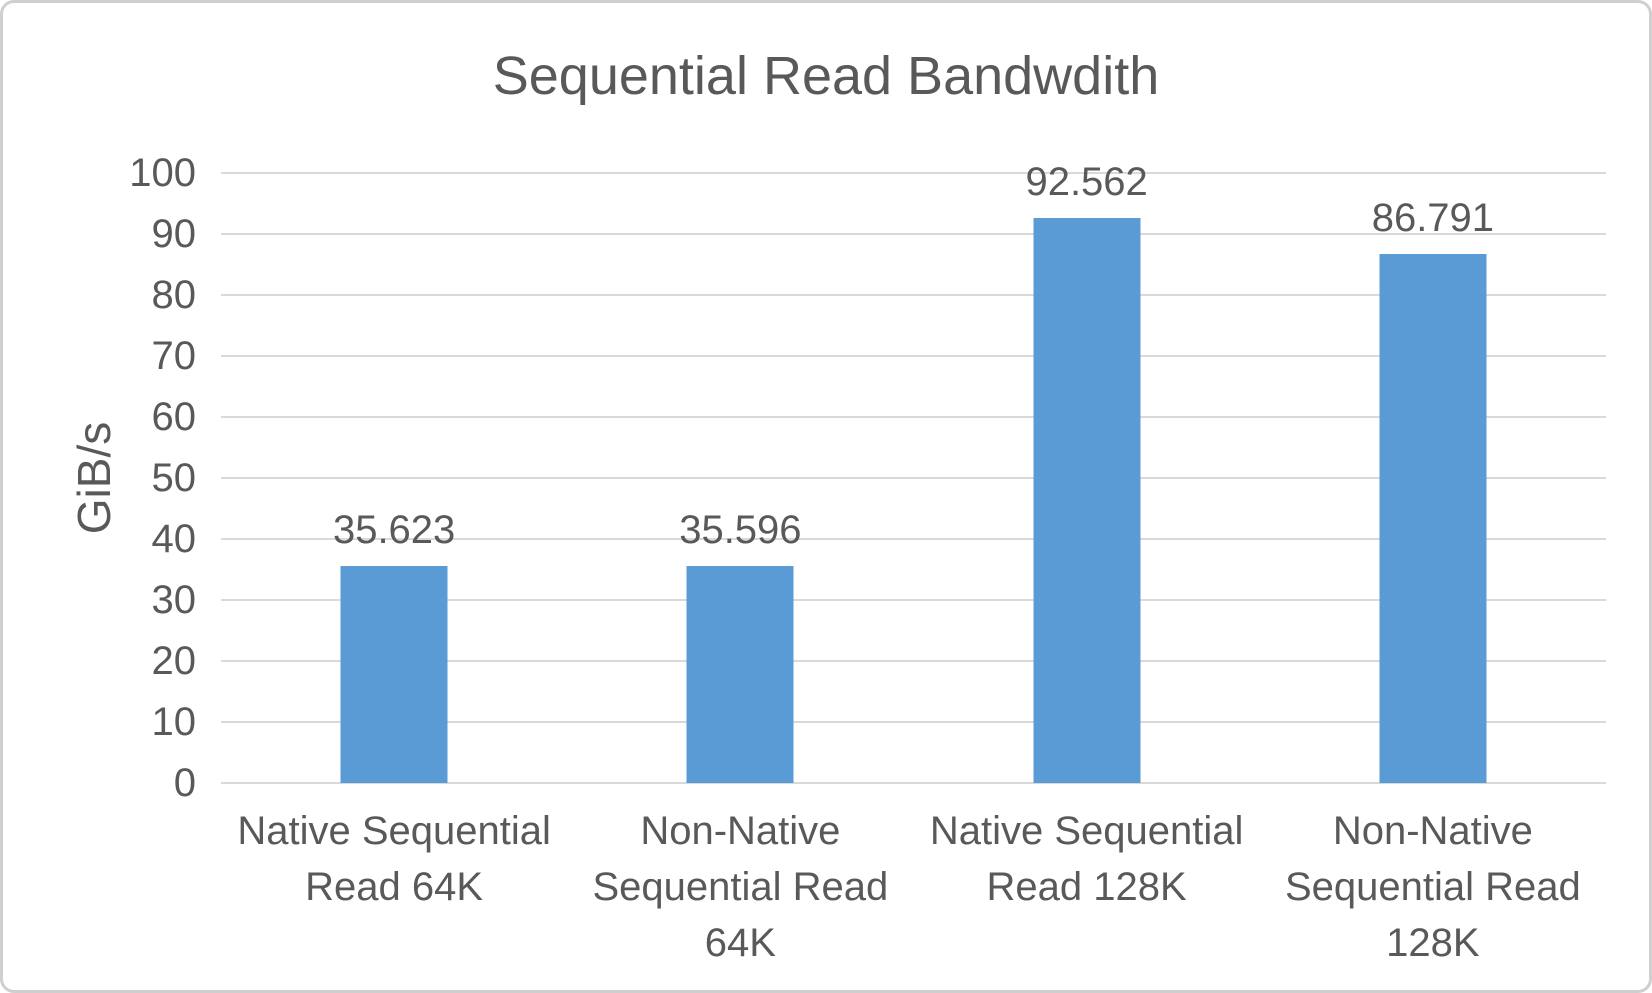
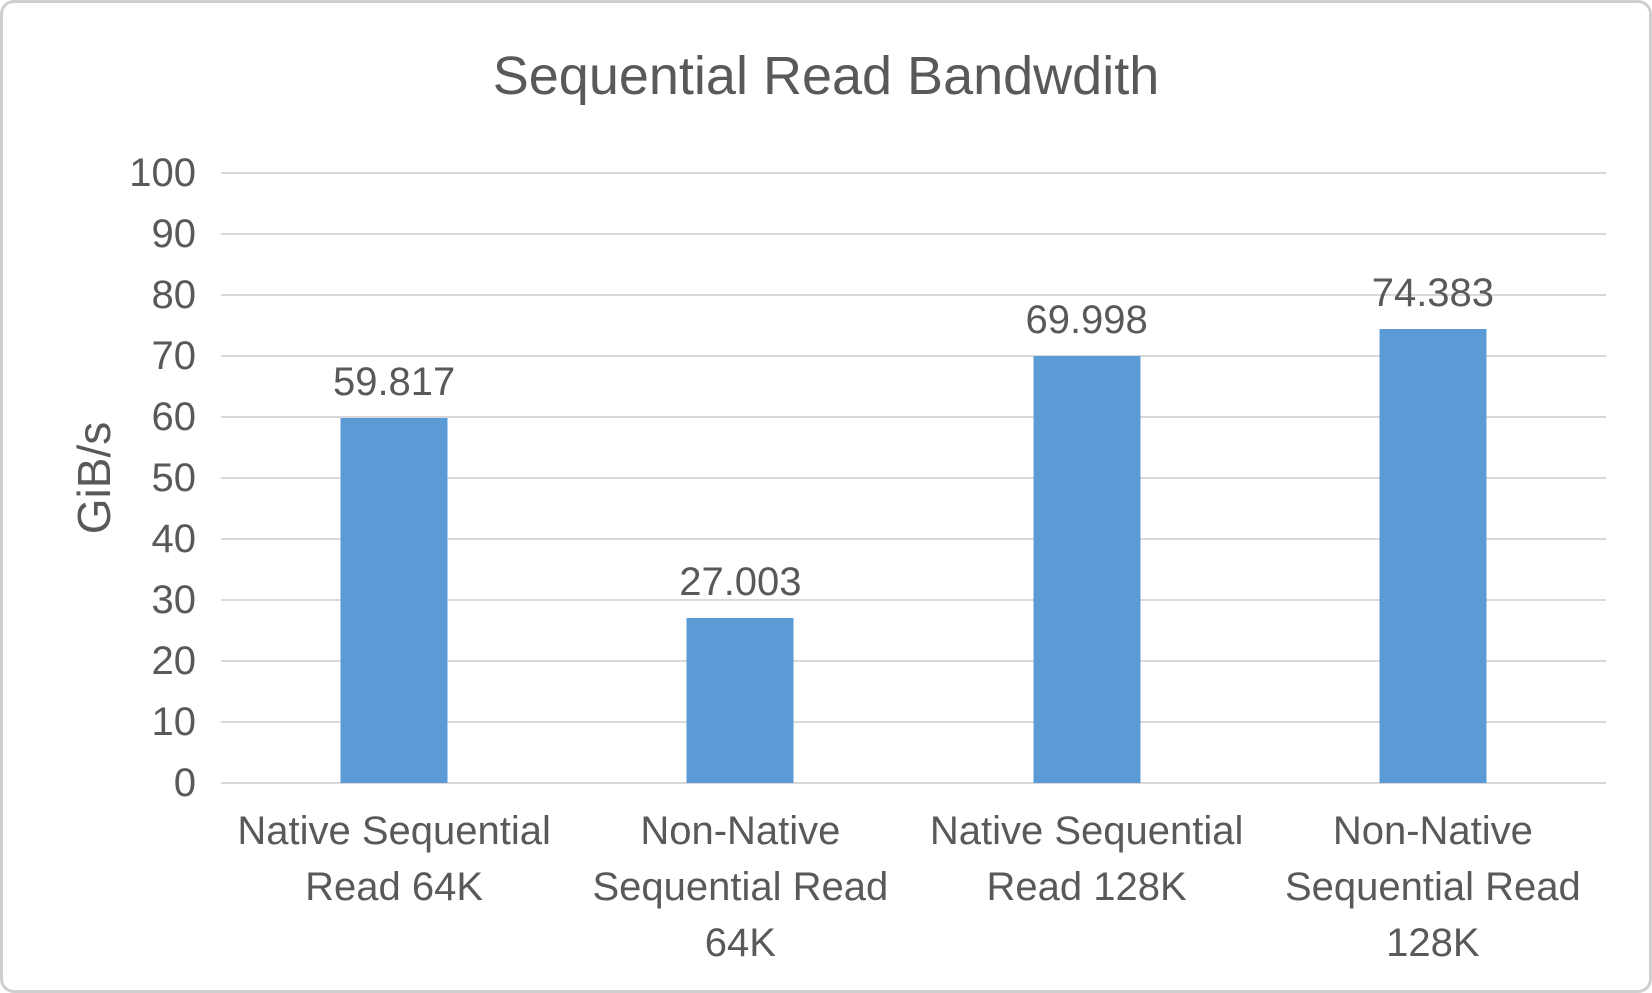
Native Sequential Read 64K: 35.623 -> 59.817
Non-Native Sequential Read 64K: 35.596 -> 27.003
Native Sequential Read 128K: 92.562 -> 69.998
Non-Native Sequential Read 128K: 86.791 -> 74.383
